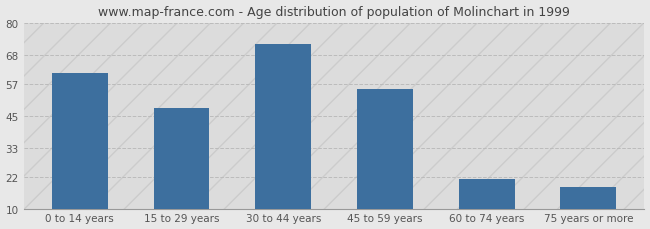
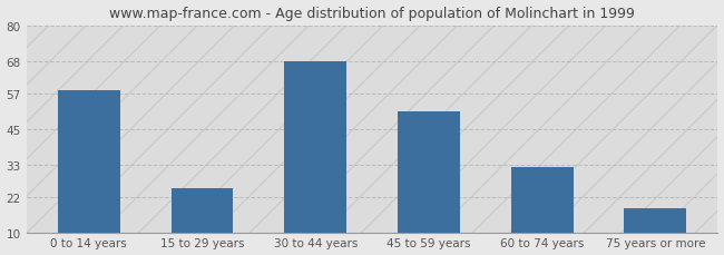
0 to 14 years: 61 -> 58
15 to 29 years: 48 -> 25
30 to 44 years: 72 -> 68
45 to 59 years: 55 -> 51
60 to 74 years: 21 -> 32
